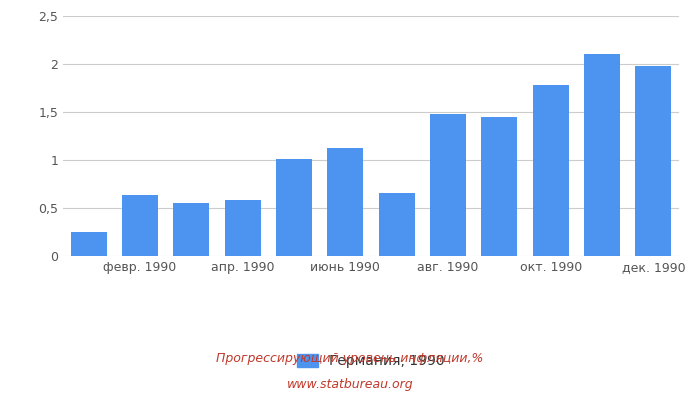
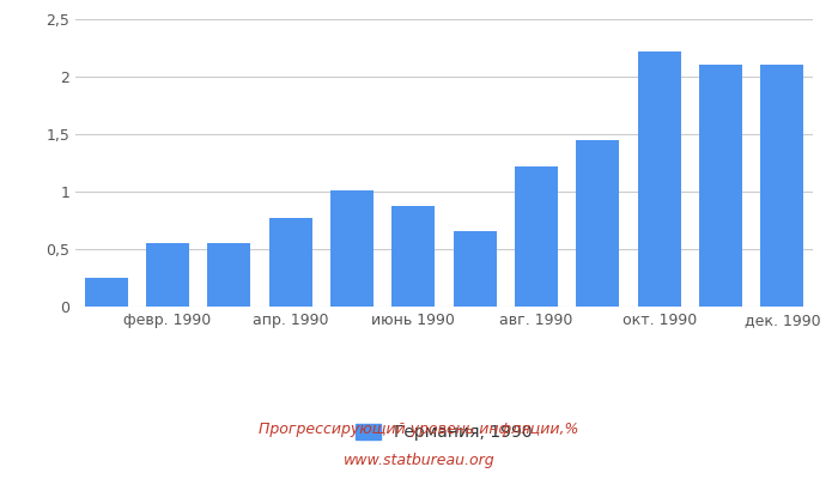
февр. 1990: 0,64 -> 0,55
апр. 1990: 0,58 -> 0,77
июнь 1990: 1,12 -> 0,88
авг. 1990: 1,48 -> 1,22
окт. 1990: 1,78 -> 2,22
дек. 1990: 1,98 -> 2,10
